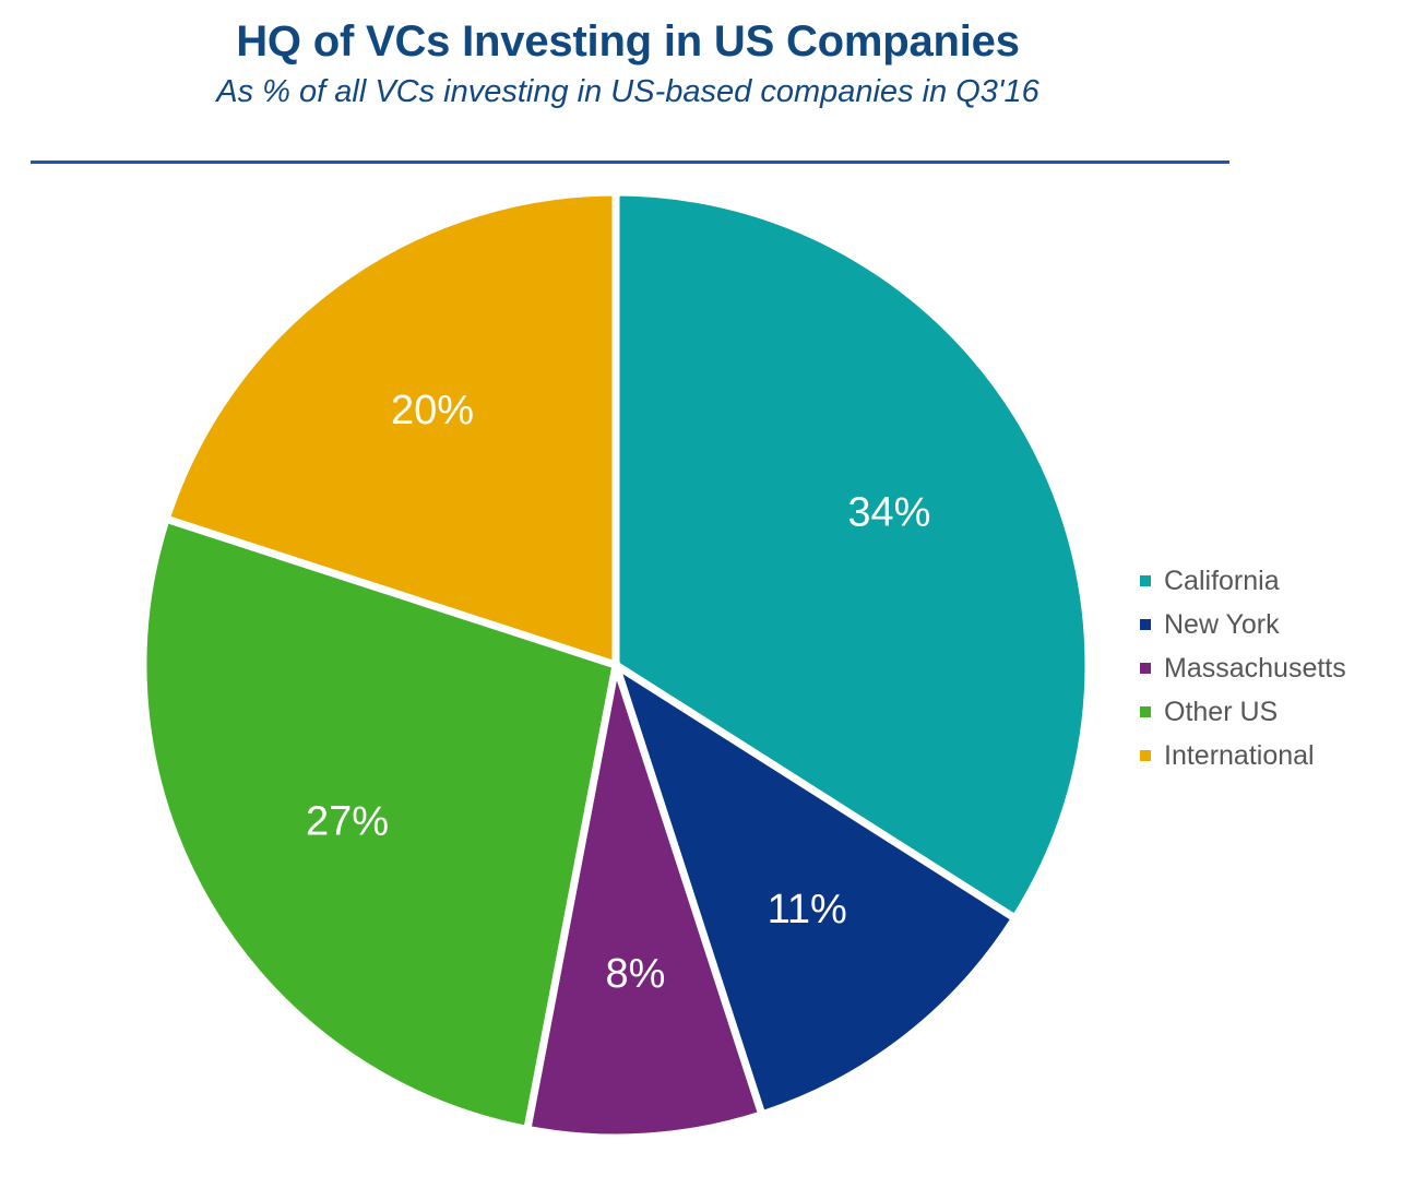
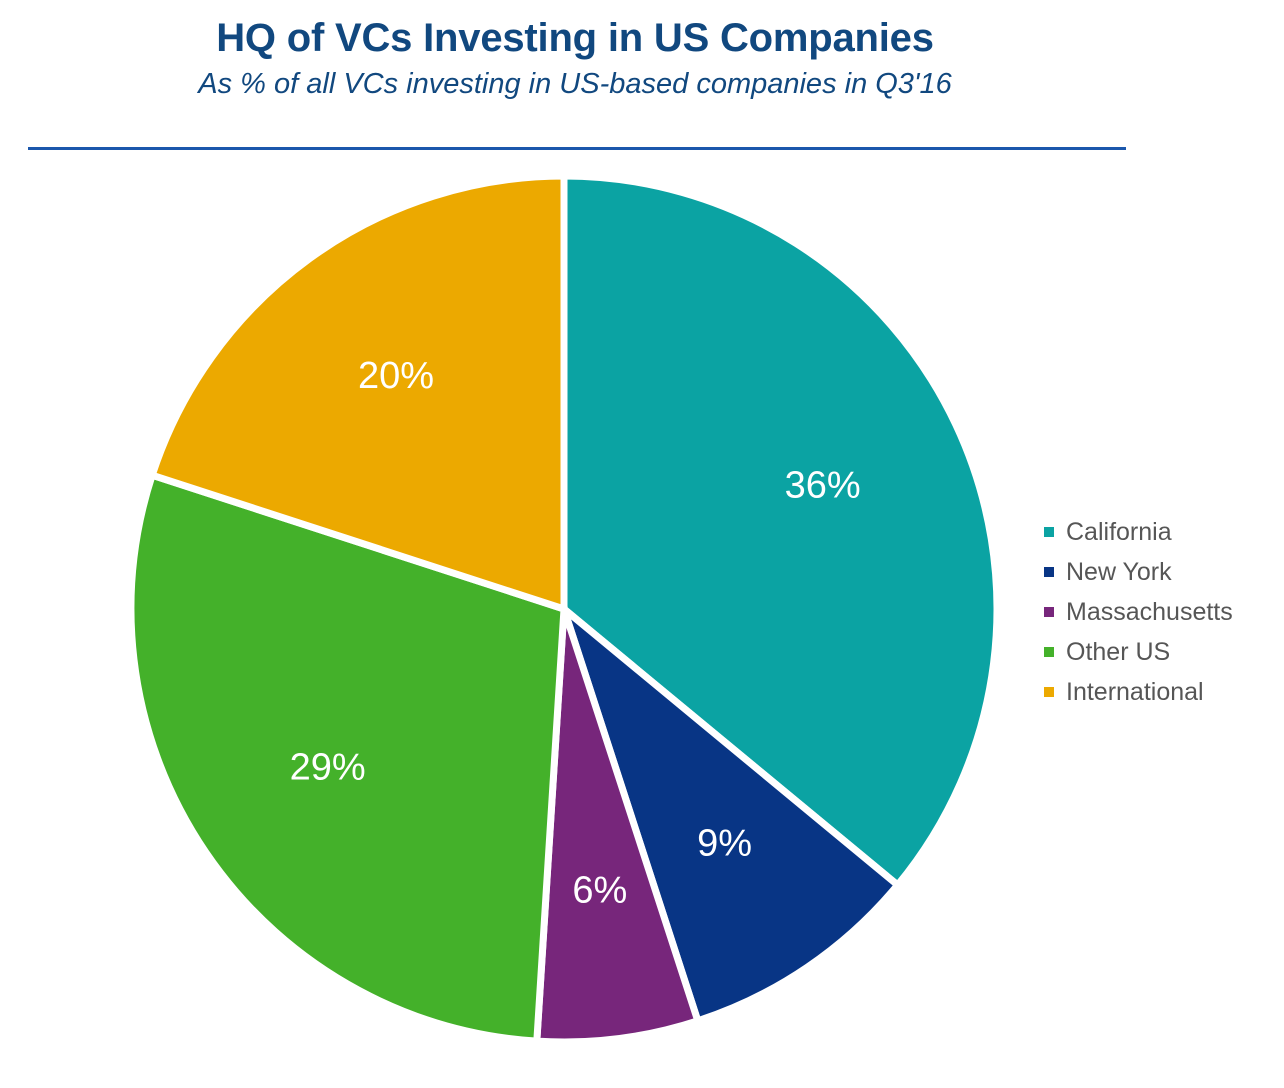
California: 34% -> 36%
New York: 11% -> 9%
Massachusetts: 8% -> 6%
Other US: 27% -> 29%
